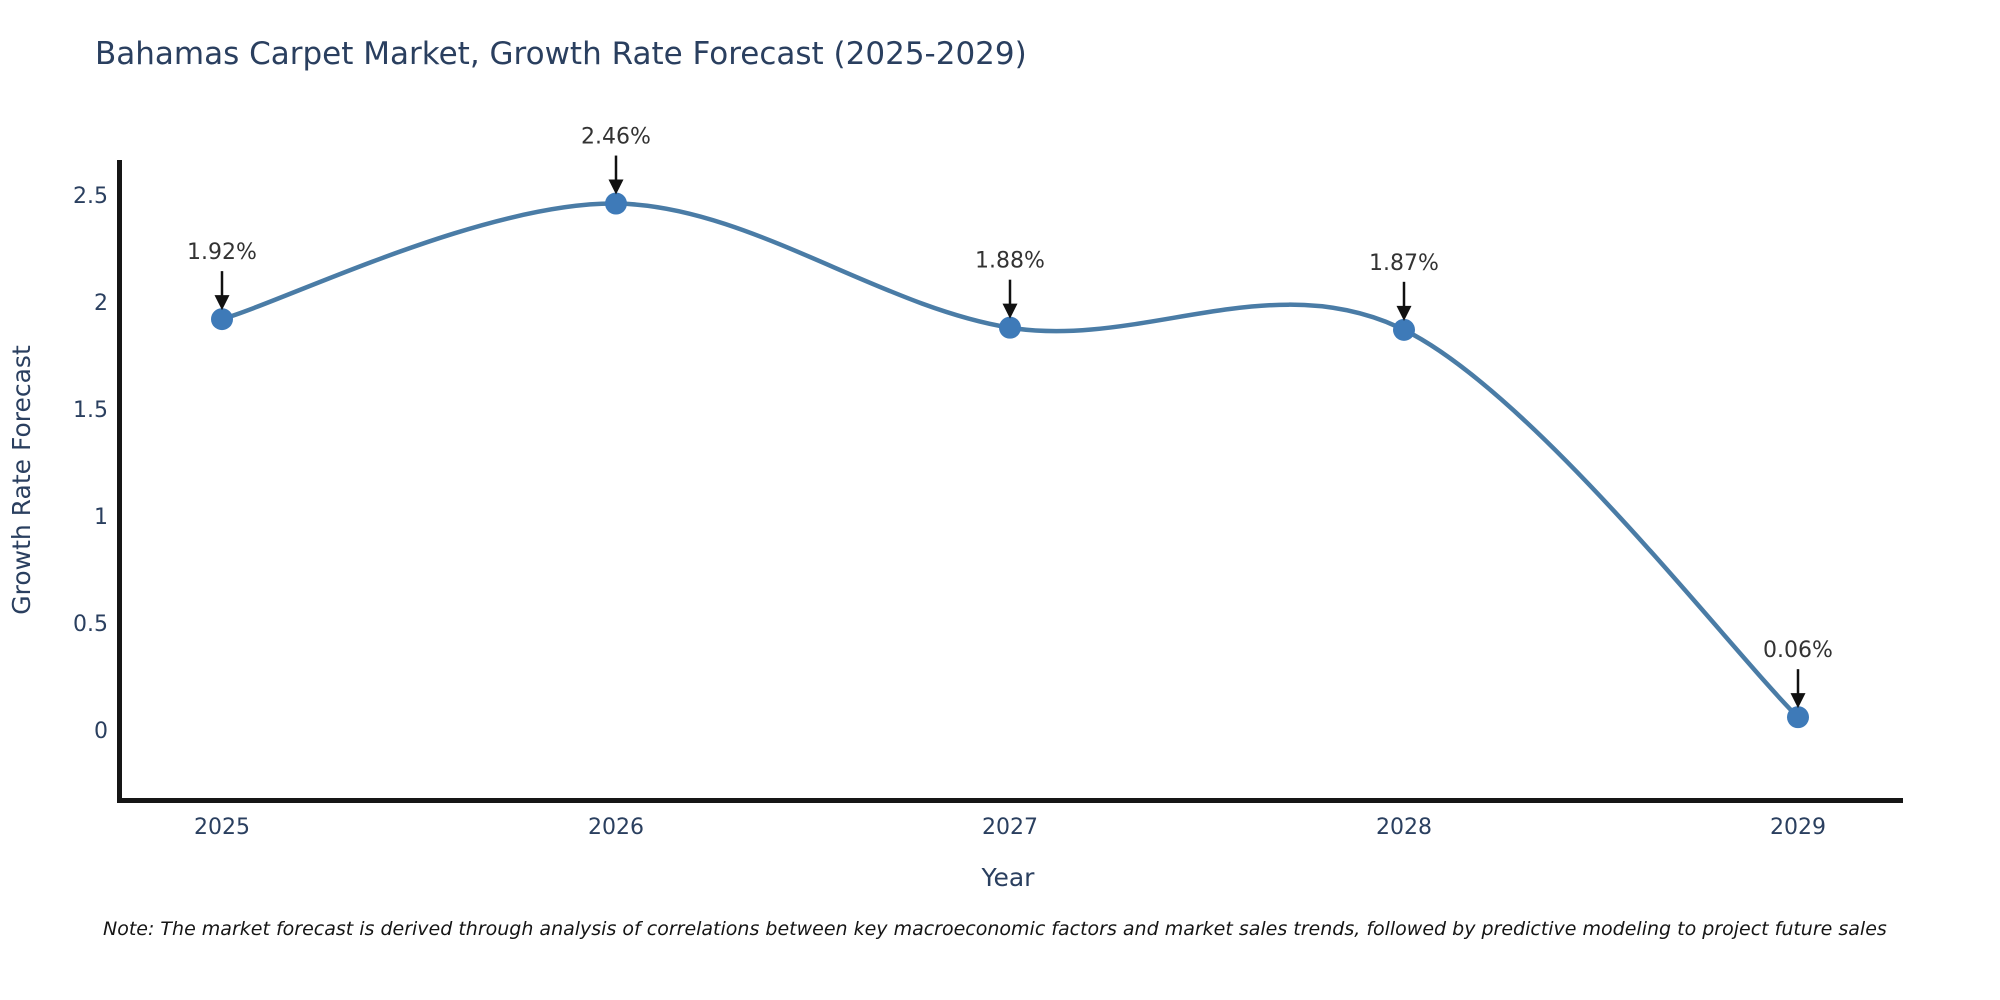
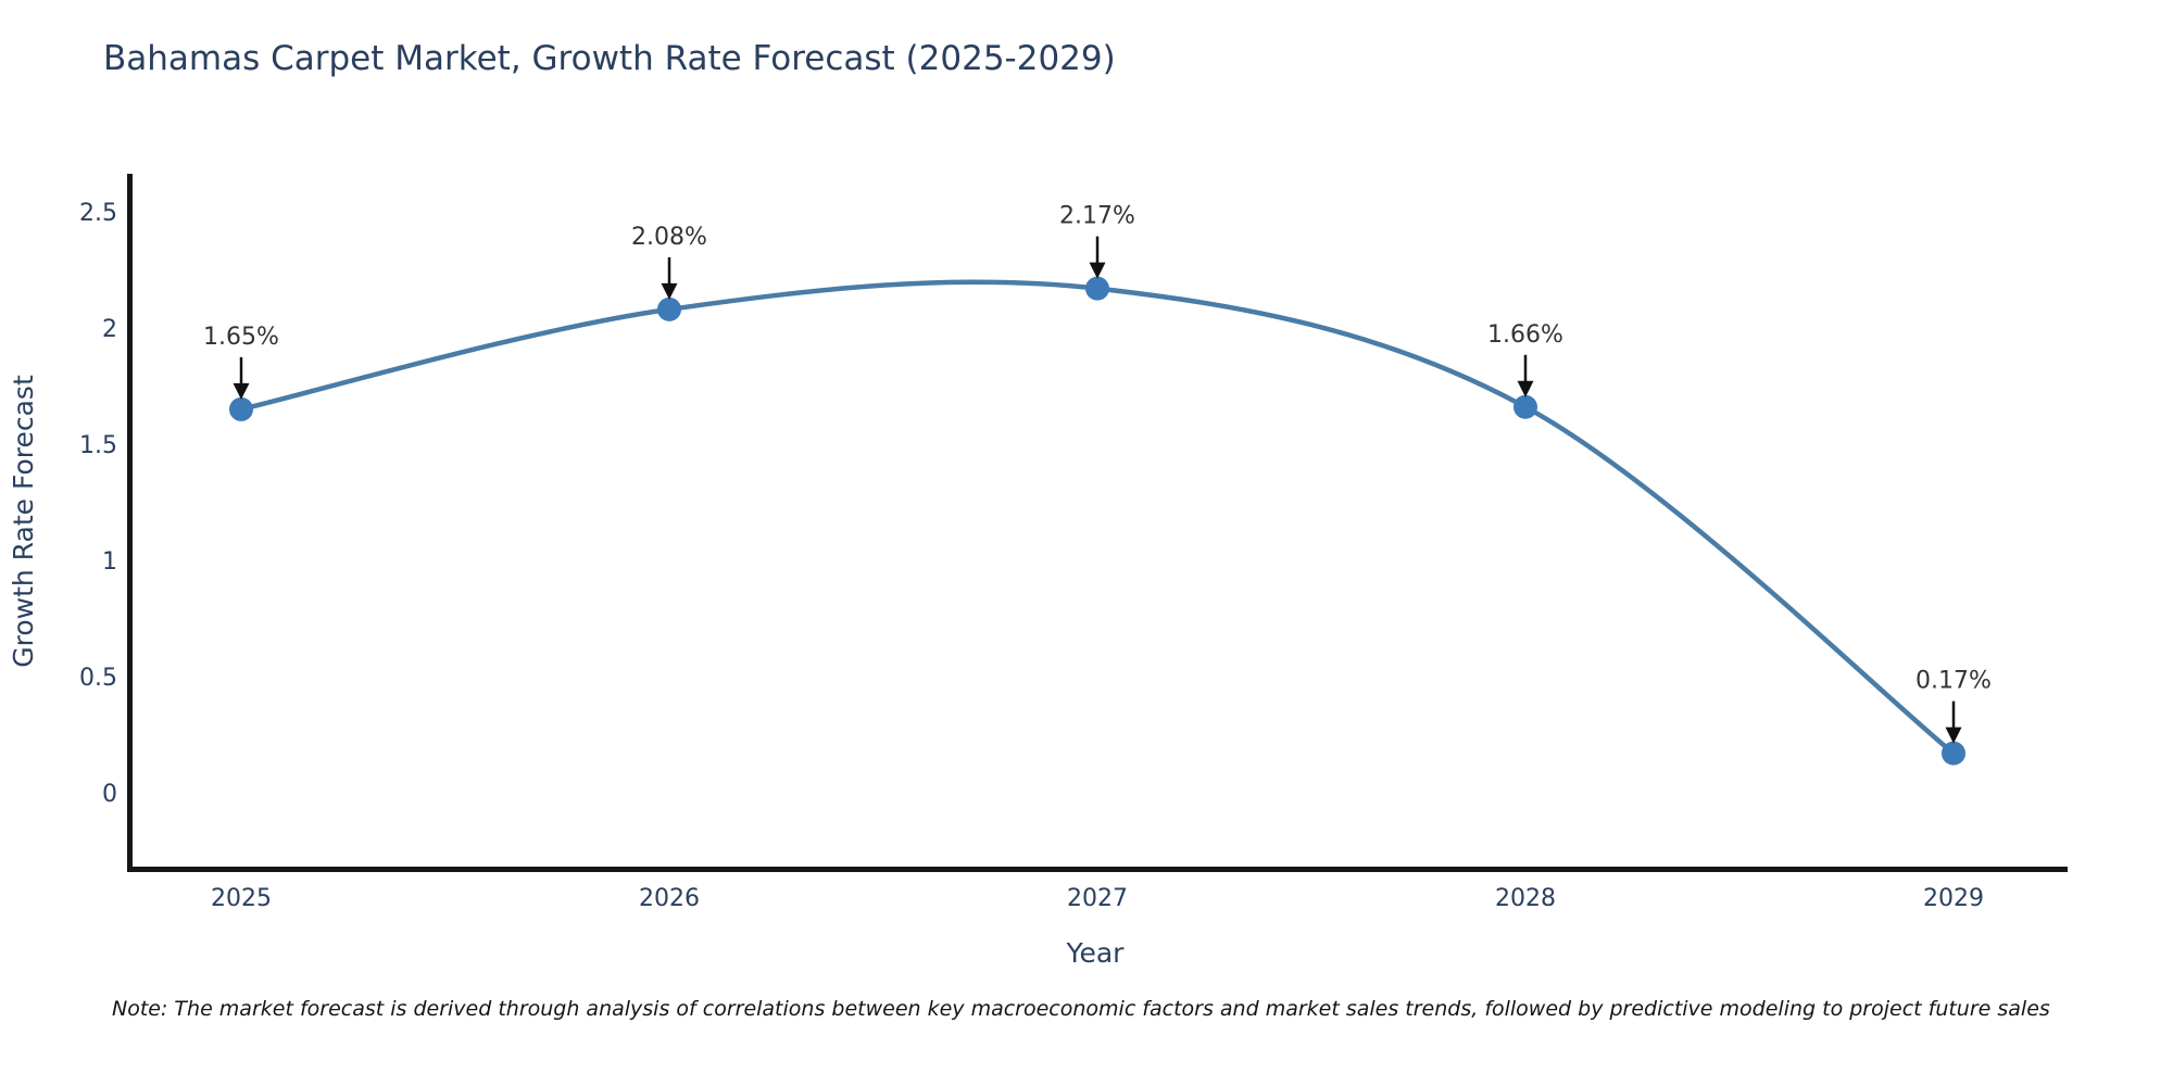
2025: 1.92% -> 1.65%
2026: 2.46% -> 2.08%
2027: 1.88% -> 2.17%
2028: 1.87% -> 1.66%
2029: 0.06% -> 0.17%
